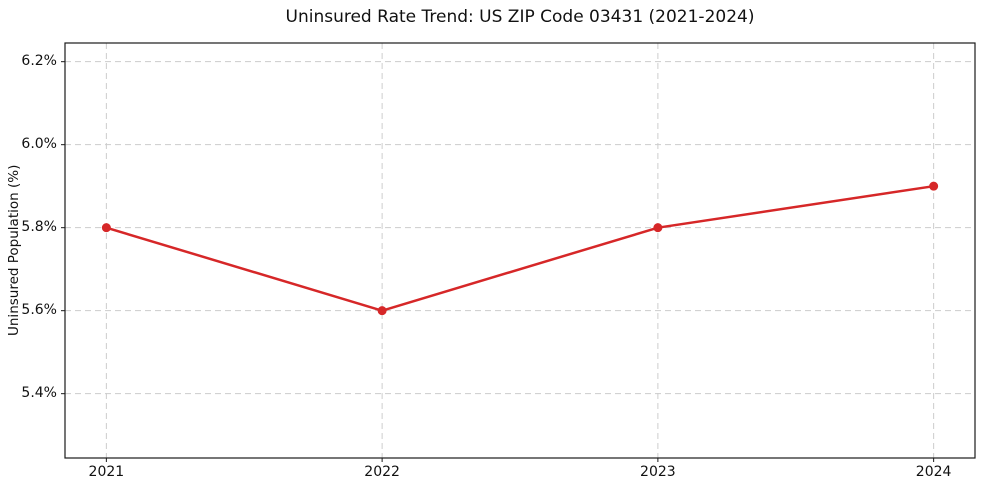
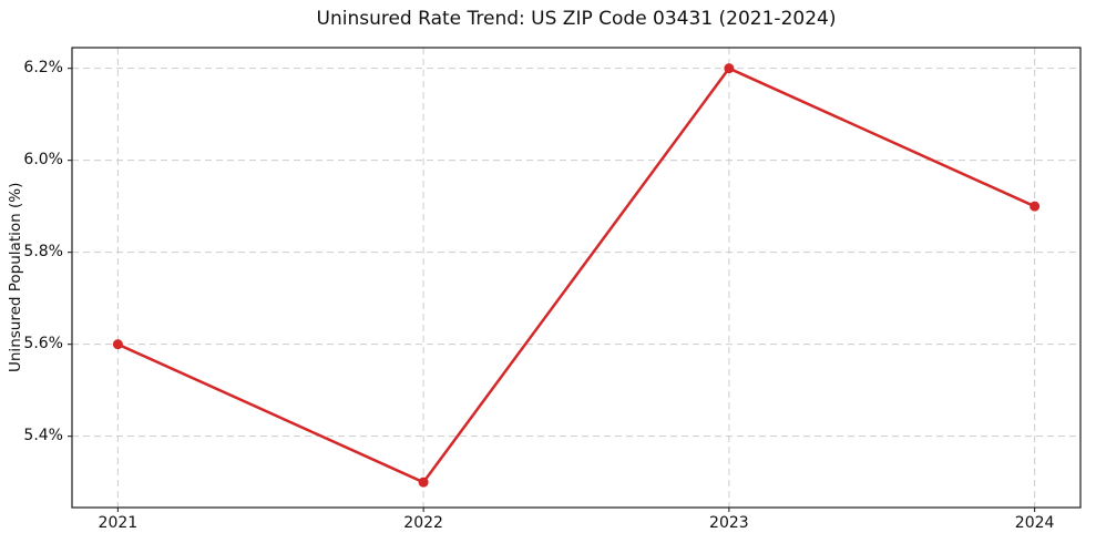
2021: 5.8% -> 5.6%
2022: 5.6% -> 5.3%
2023: 5.8% -> 6.2%
